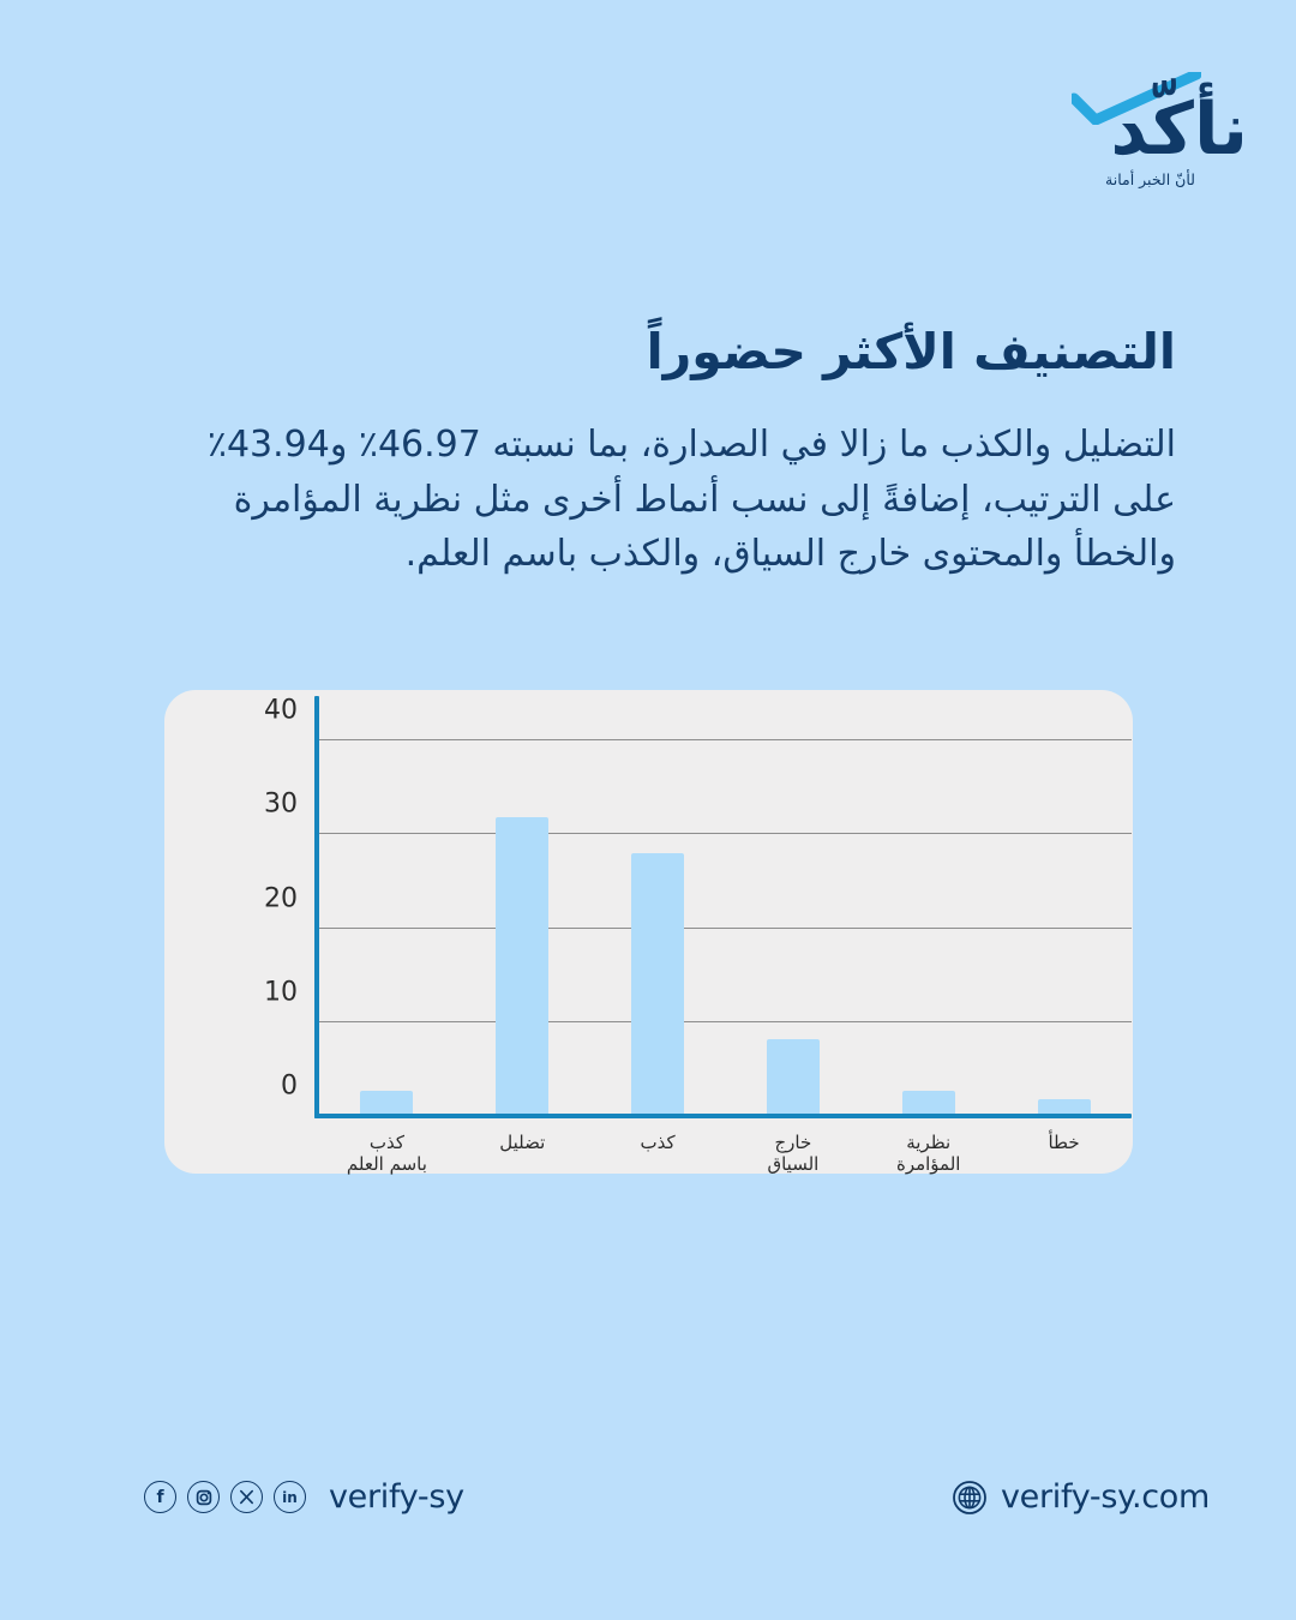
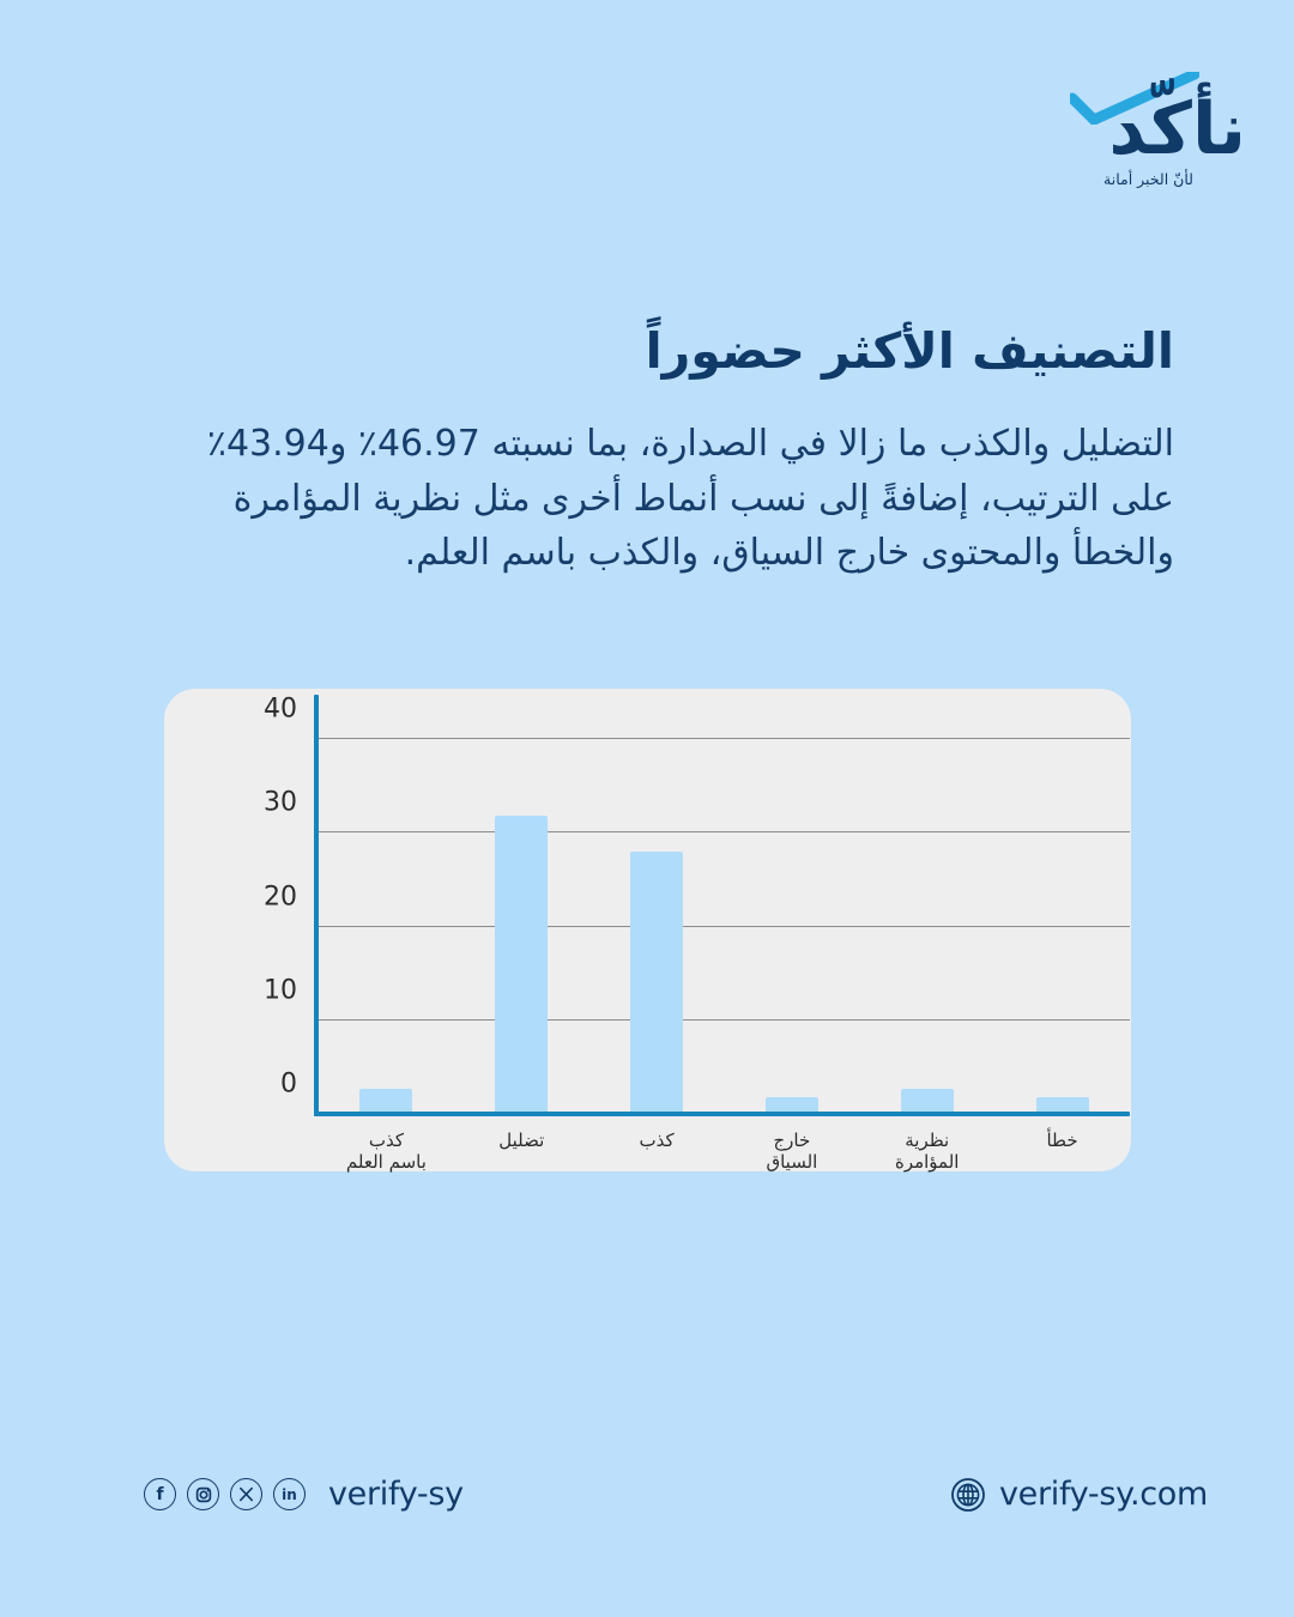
خارج السياق: 8 -> 2
